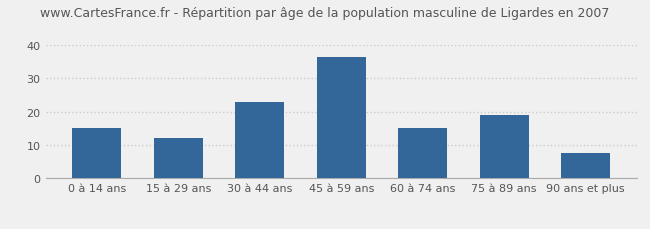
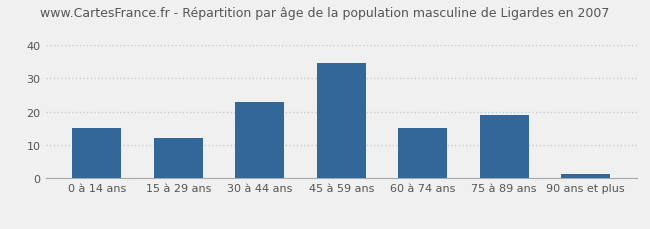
45 à 59 ans: 36.5 -> 34.5
90 ans et plus: 7.5 -> 1.2
